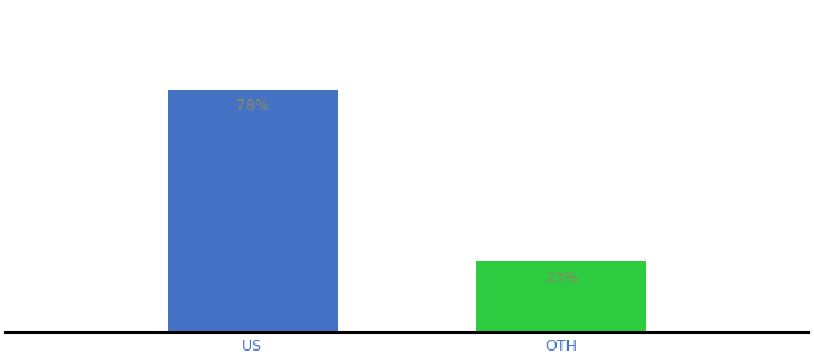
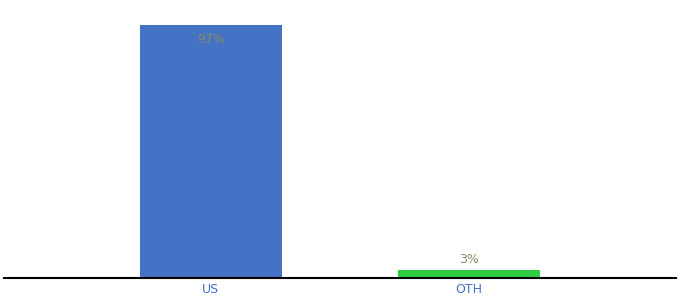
US: 78% -> 97%
OTH: 23% -> 3%
